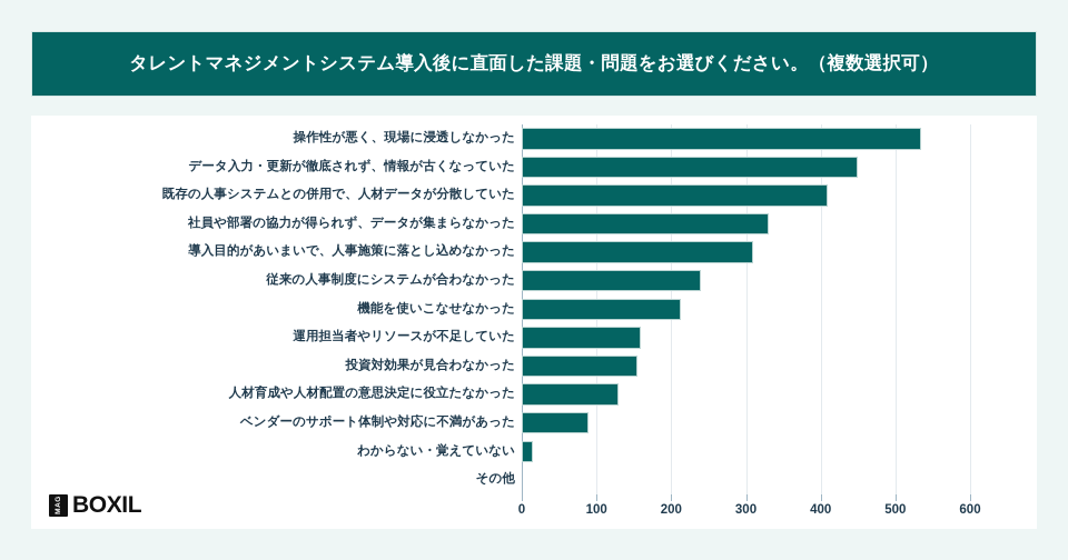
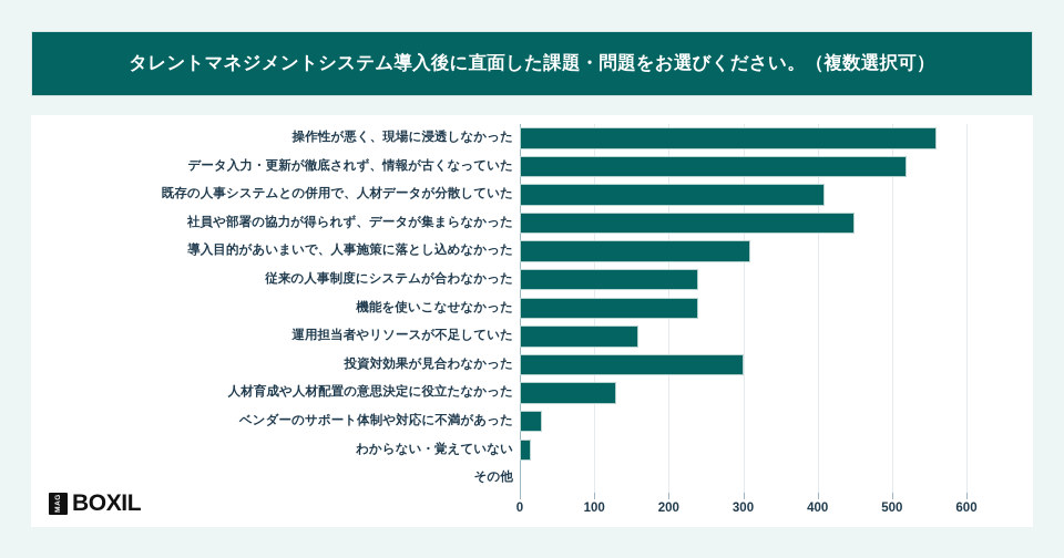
操作性が悪く、現場に浸透しなかった: 540 -> 560
データ入力・更新が徹底されず、情報が古くなっていた: 450 -> 520
社員や部署の協力が得られず、データが集まらなかった: 330 -> 450
機能を使いこなせなかった: 210 -> 240
投資対効果が見合わなかった: 160 -> 300
ベンダーのサポート体制や対応に不満があった: 90 -> 30
